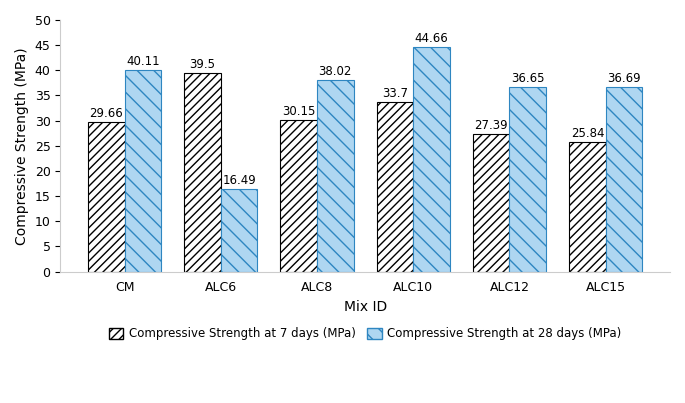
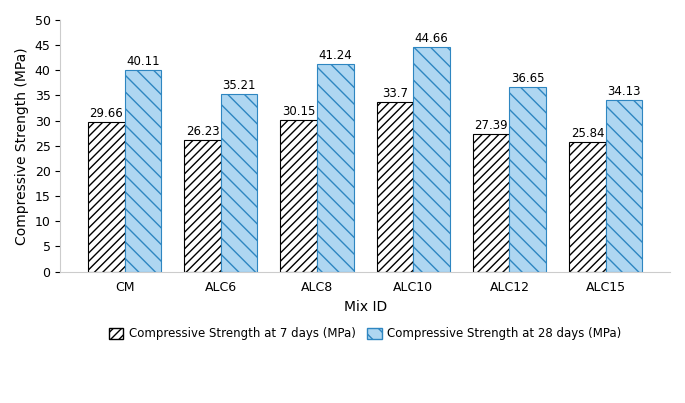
Compressive Strength at 7 days (MPa)/ALC6: 39.5 -> 26.23
Compressive Strength at 28 days (MPa)/ALC6: 16.49 -> 35.21
Compressive Strength at 28 days (MPa)/ALC8: 38.02 -> 41.24
Compressive Strength at 28 days (MPa)/ALC15: 36.69 -> 34.13
